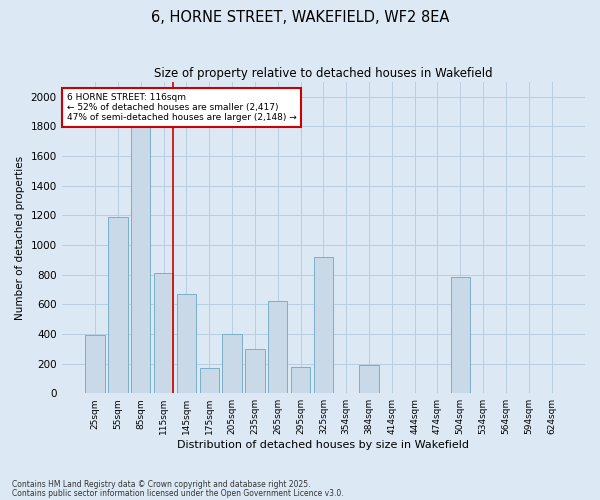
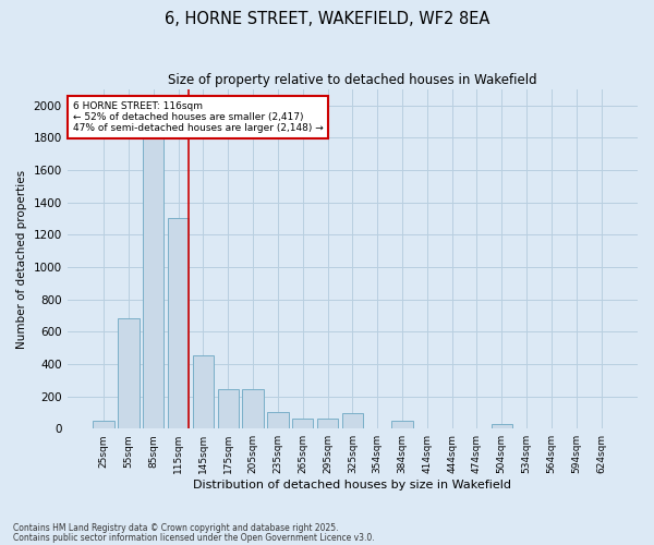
25sqm: 390 -> 50
55sqm: 1190 -> 680
115sqm: 810 -> 1300
145sqm: 670 -> 450
175sqm: 170 -> 240
205sqm: 400 -> 240
235sqm: 300 -> 100
265sqm: 620 -> 60
295sqm: 180 -> 60
325sqm: 920 -> 100
384sqm: 190 -> 50
504sqm: 780 -> 30
